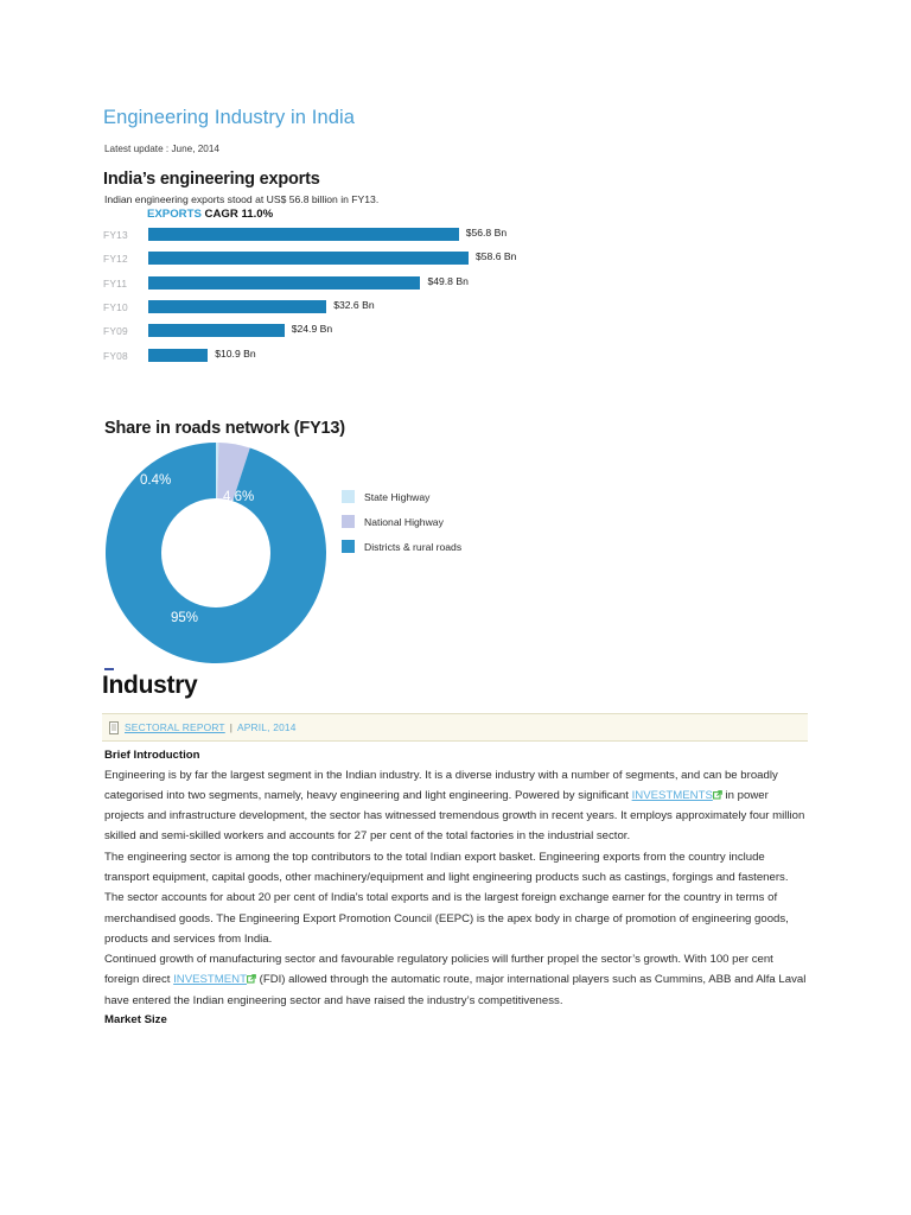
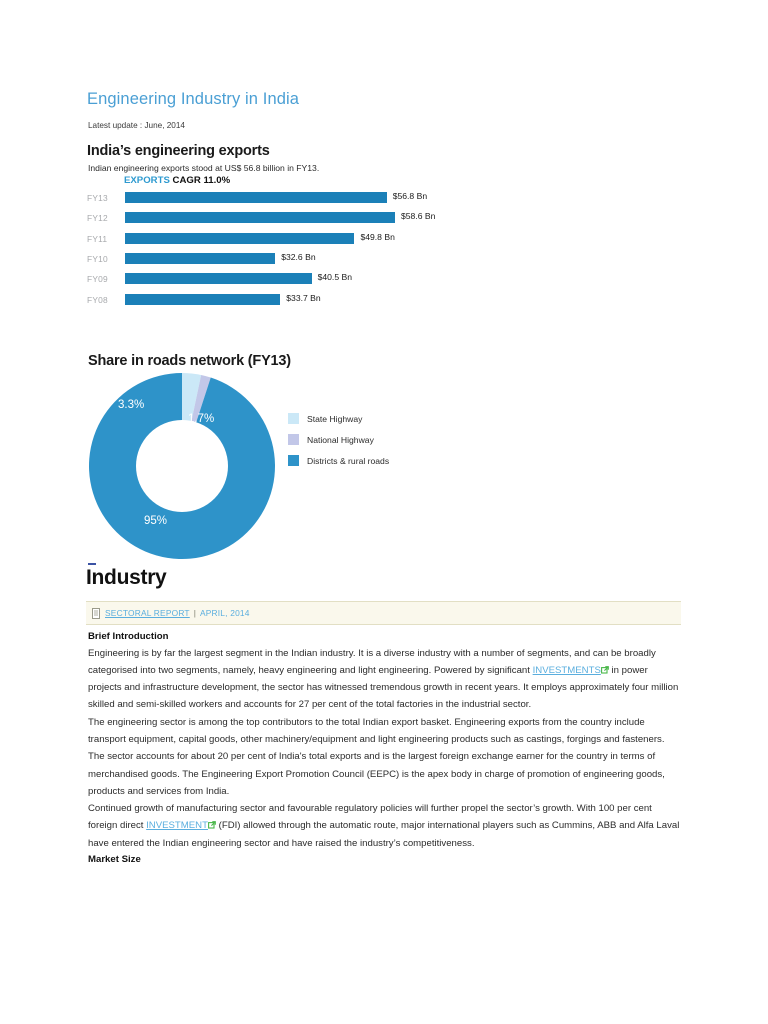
India’s engineering exports/FY09: $24.9 -> $40.5
India’s engineering exports/FY08: $10.9 -> $33.7
Share in roads network (FY13)/State Highway: 0.4% -> 3.3%
Share in roads network (FY13)/National Highway: 4.6% -> 1.7%
